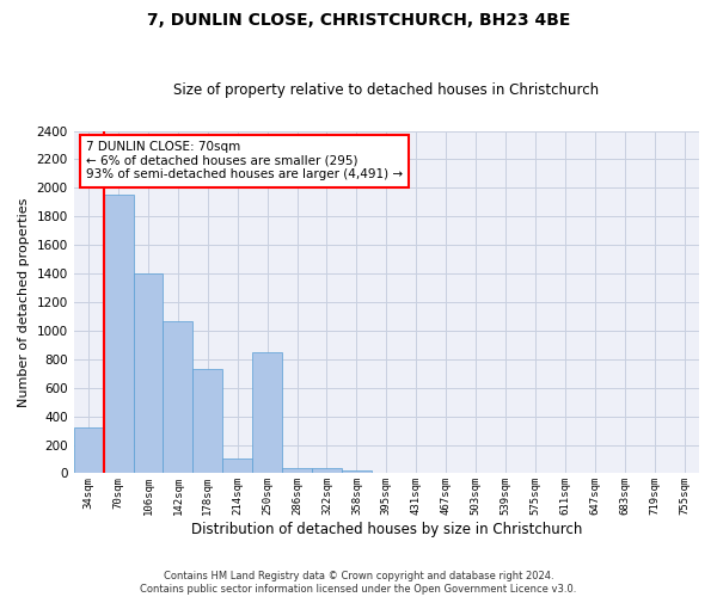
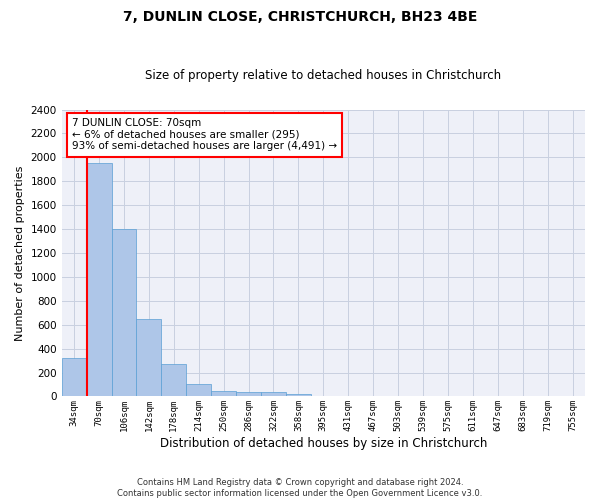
142sqm: 1070 -> 650
178sqm: 730 -> 280
250sqm: 850 -> 50
